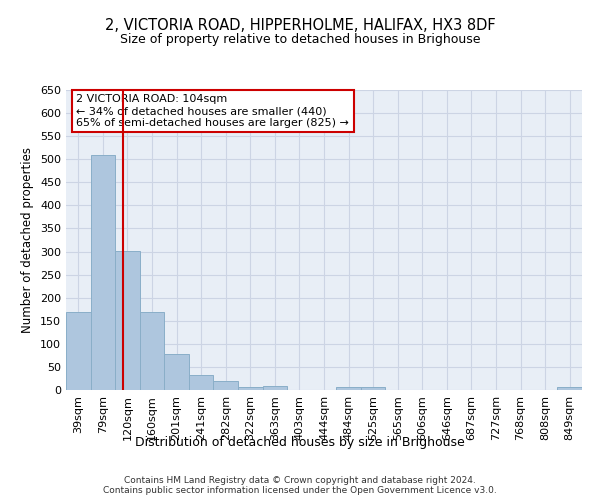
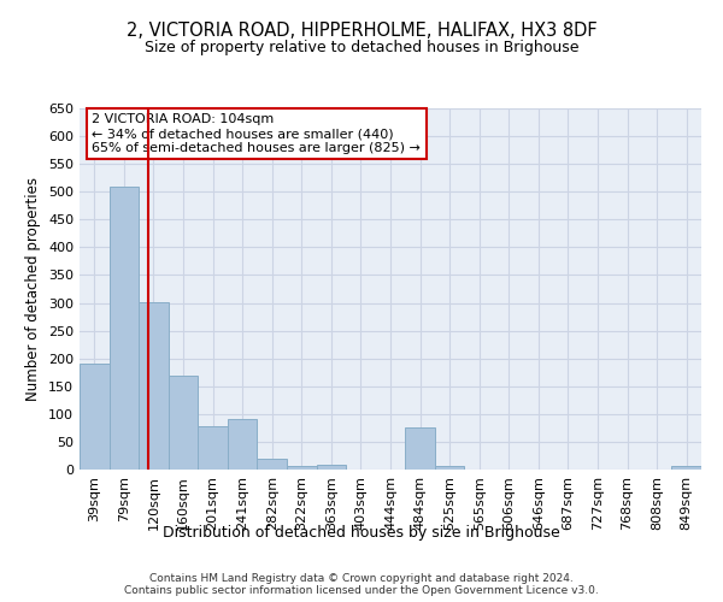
39sqm: 168 -> 190
241sqm: 32 -> 90
484sqm: 7 -> 75
